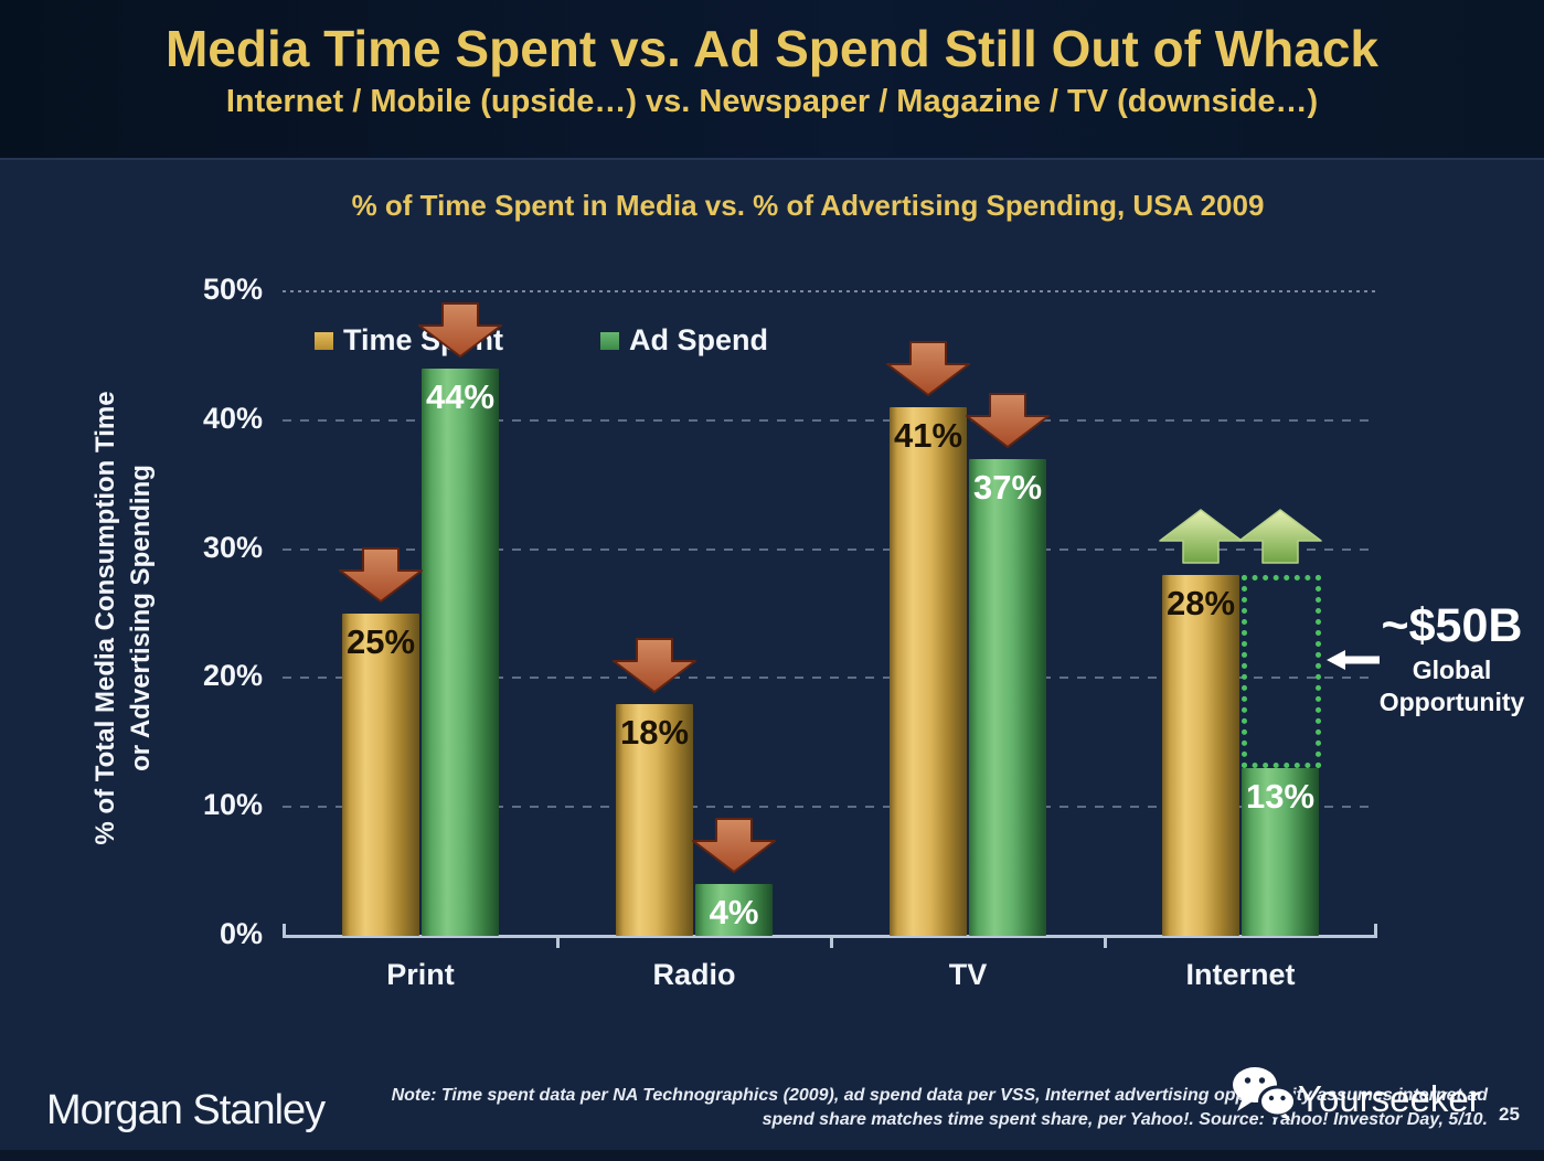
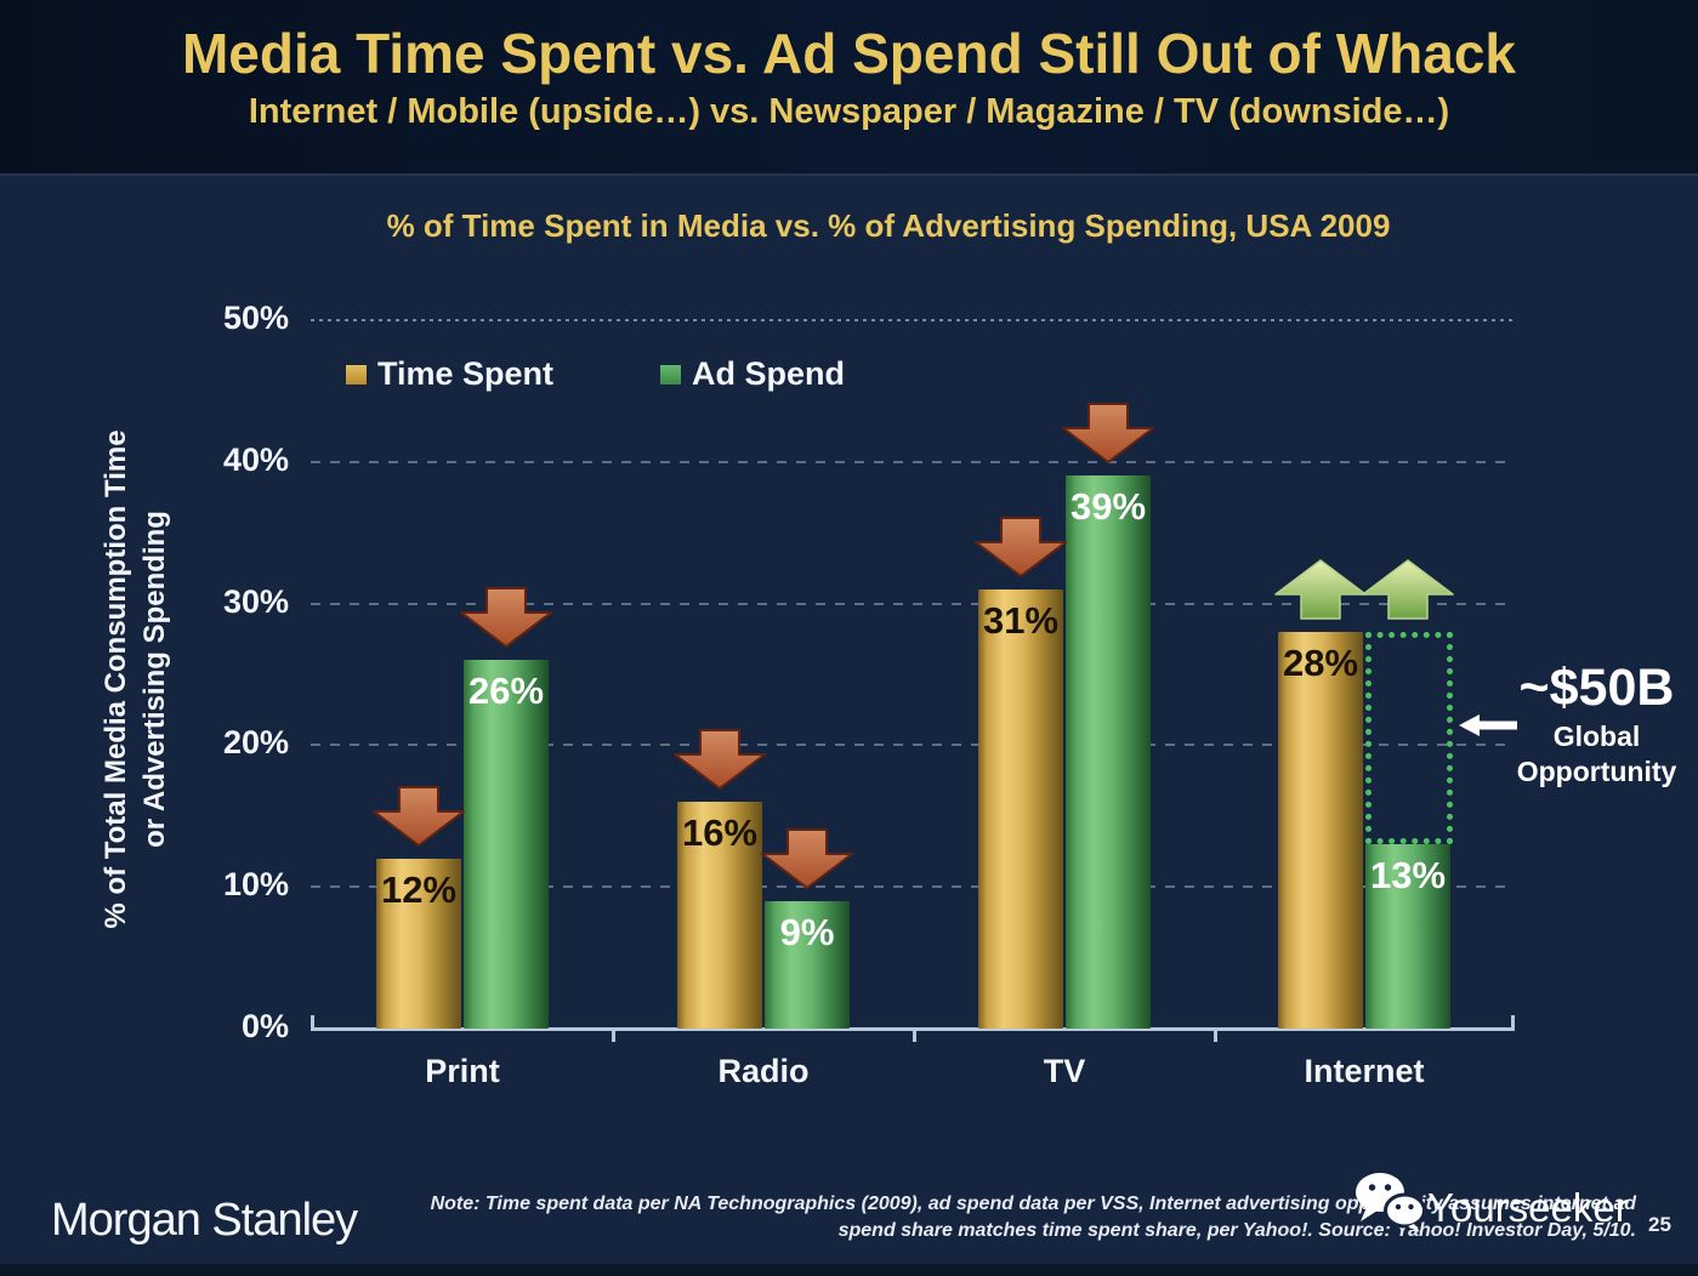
Time Spent/Print: 25% -> 12%
Ad Spend/Print: 44% -> 26%
Time Spent/Radio: 18% -> 16%
Ad Spend/Radio: 4% -> 9%
Time Spent/TV: 41% -> 31%
Ad Spend/TV: 37% -> 39%
